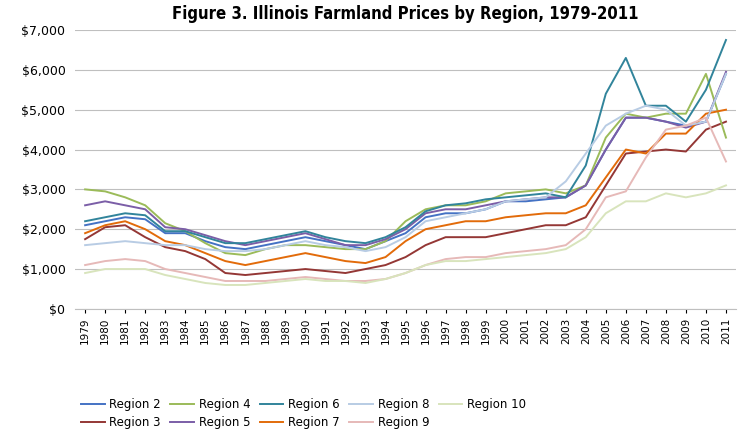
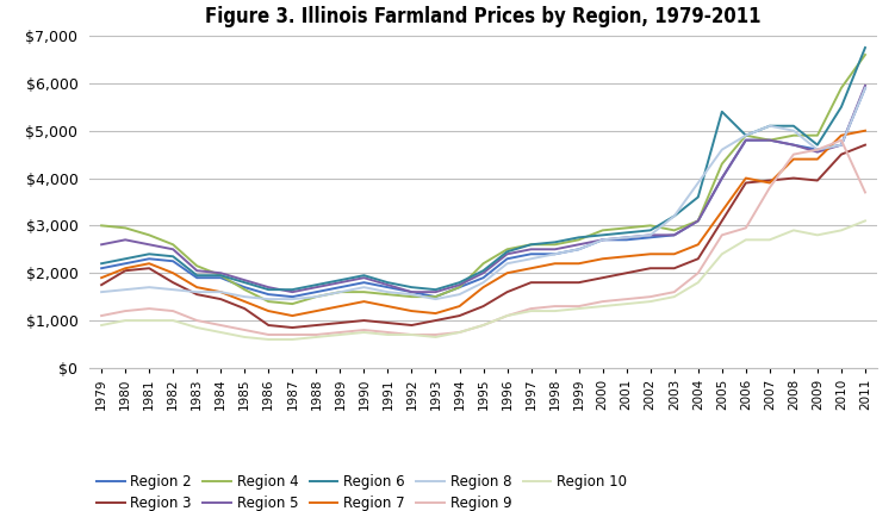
Region 6/2003: $2,800 -> $3,200
Region 6/2006: $6,300 -> $4,900
Region 4/2011: $4,300 -> $6,600
